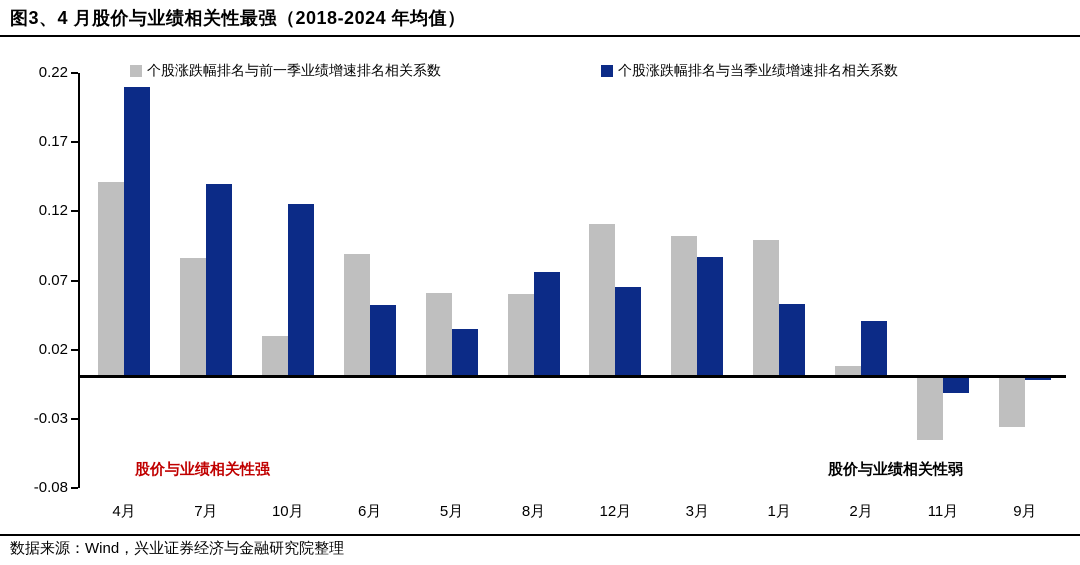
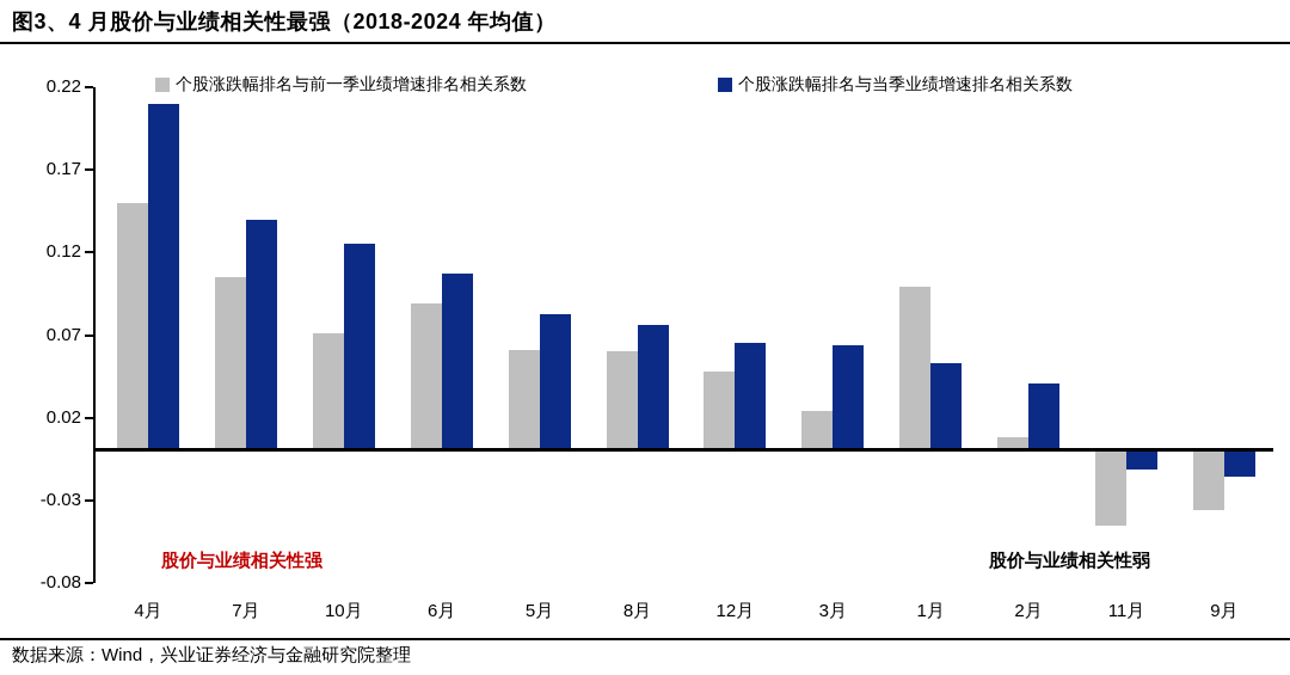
个股涨跌幅排名与前一季业绩增速排名相关系数/4月: 0.141 -> 0.150
个股涨跌幅排名与前一季业绩增速排名相关系数/7月: 0.086 -> 0.105
个股涨跌幅排名与前一季业绩增速排名相关系数/10月: 0.030 -> 0.071
个股涨跌幅排名与当季业绩增速排名相关系数/6月: 0.052 -> 0.107
个股涨跌幅排名与当季业绩增速排名相关系数/5月: 0.035 -> 0.083
个股涨跌幅排名与前一季业绩增速排名相关系数/12月: 0.111 -> 0.048
个股涨跌幅排名与前一季业绩增速排名相关系数/3月: 0.102 -> 0.024
个股涨跌幅排名与当季业绩增速排名相关系数/3月: 0.087 -> 0.064
个股涨跌幅排名与当季业绩增速排名相关系数/9月: -0.002 -> -0.016
